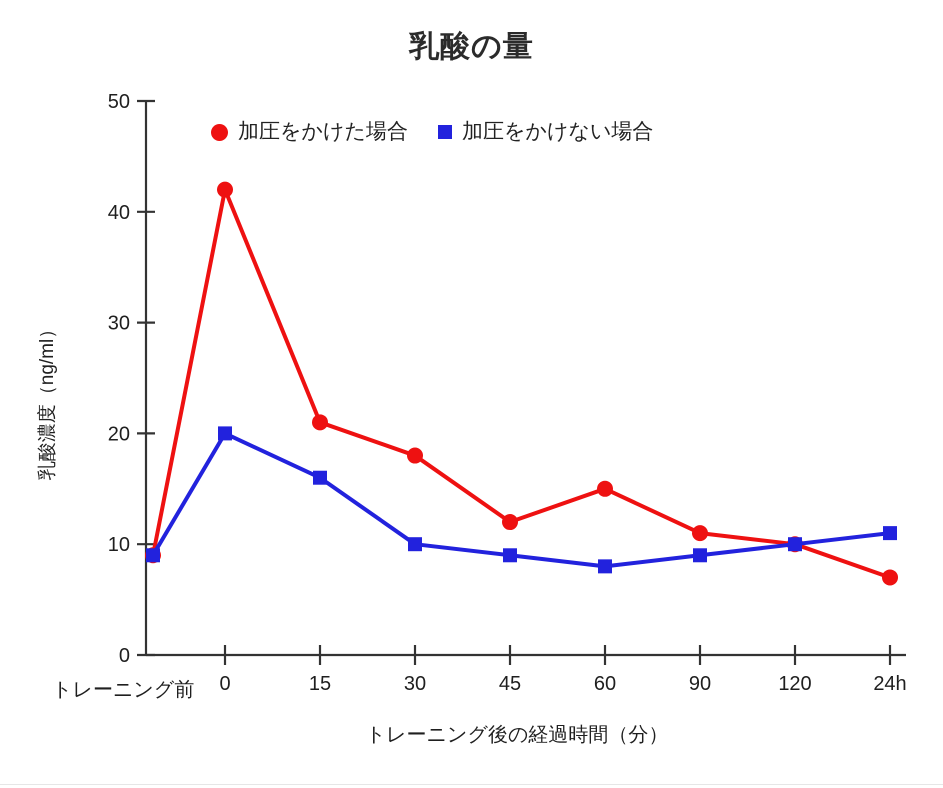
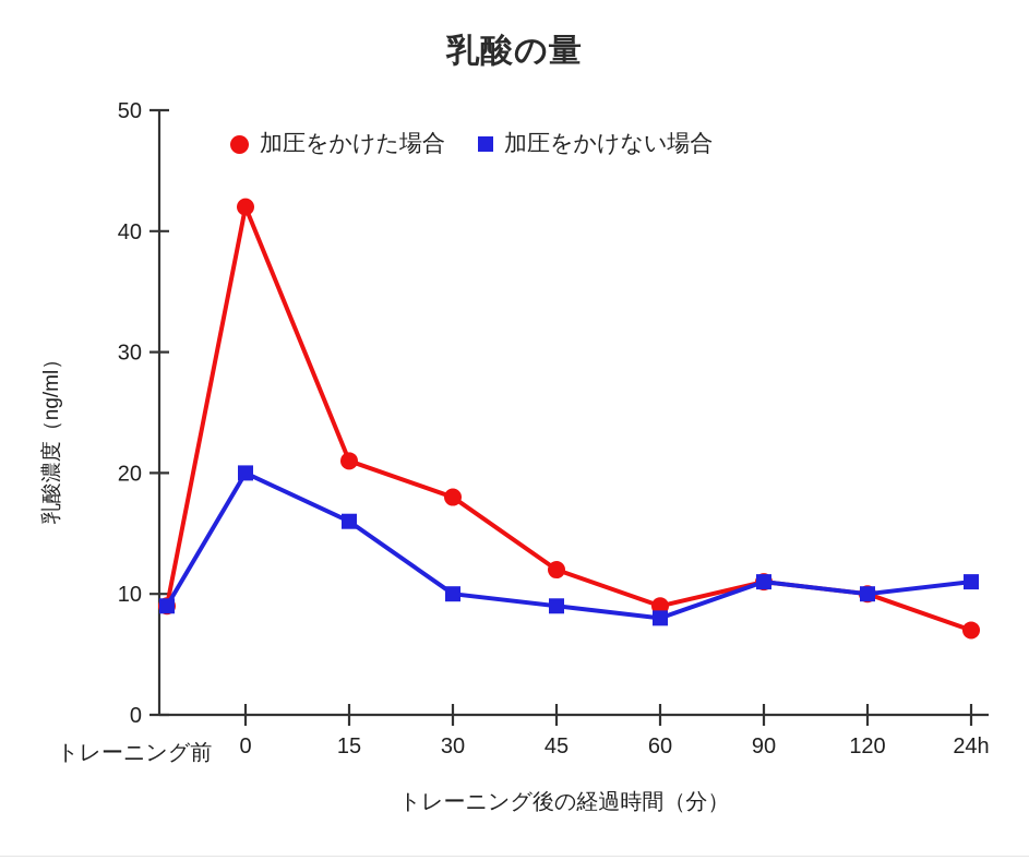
加圧をかけた場合/60: 15 -> 9
加圧をかけない場合/90: 9 -> 11
